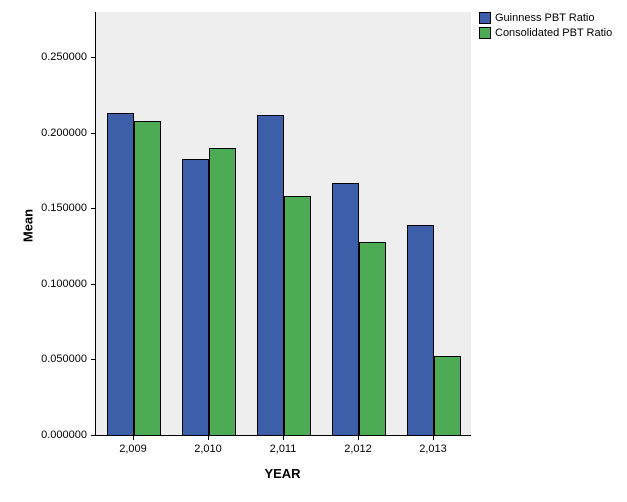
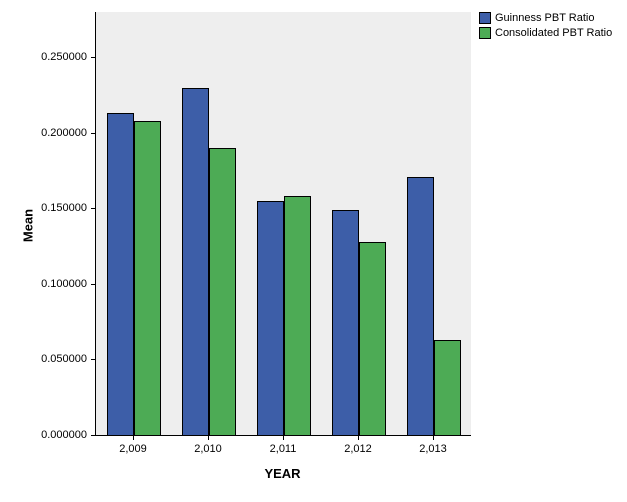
Guinness PBT Ratio/2,010: 0.183 -> 0.230
Guinness PBT Ratio/2,011: 0.212 -> 0.155
Guinness PBT Ratio/2,012: 0.167 -> 0.149
Guinness PBT Ratio/2,013: 0.139 -> 0.171
Consolidated PBT Ratio/2,013: 0.052 -> 0.063
